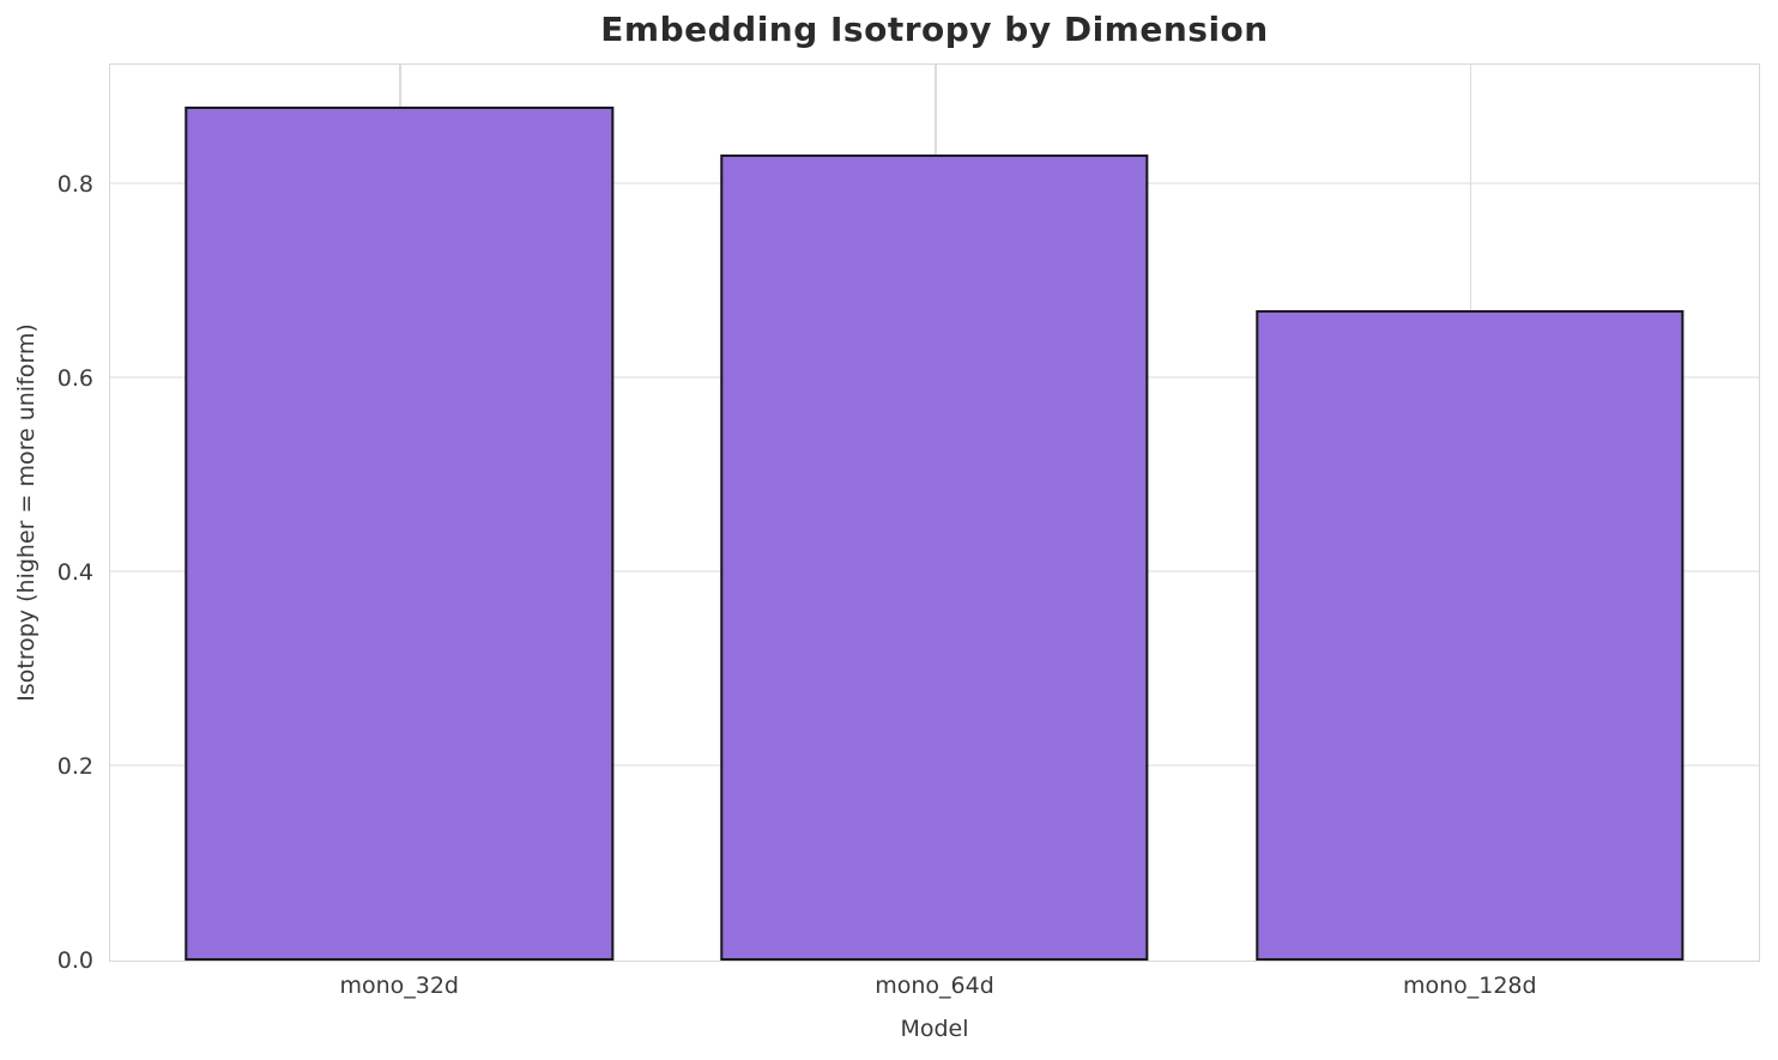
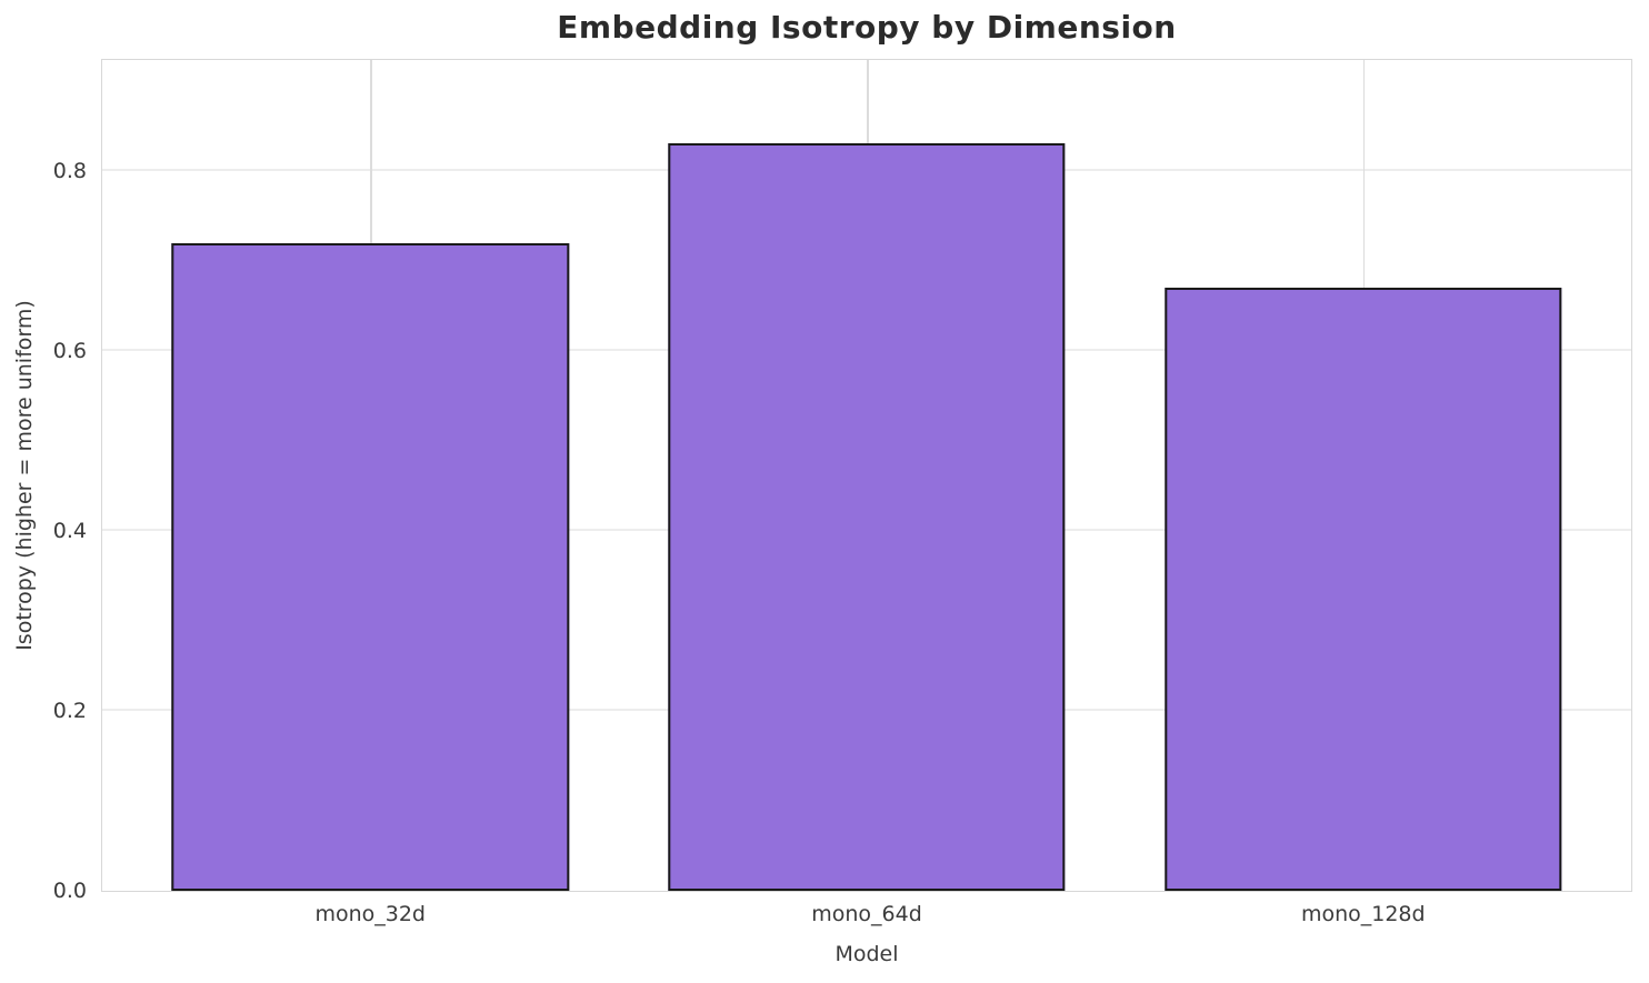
mono_32d: 0.88 -> 0.72
